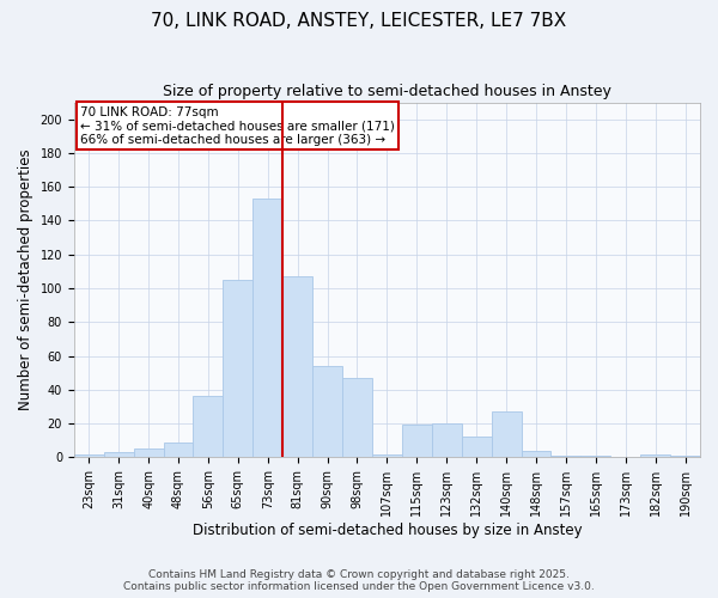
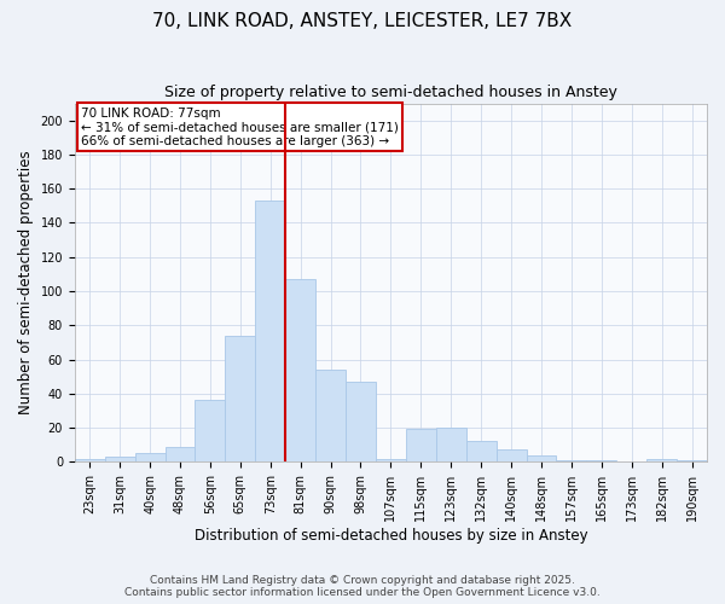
65sqm: 105 -> 74
140sqm: 27 -> 7
